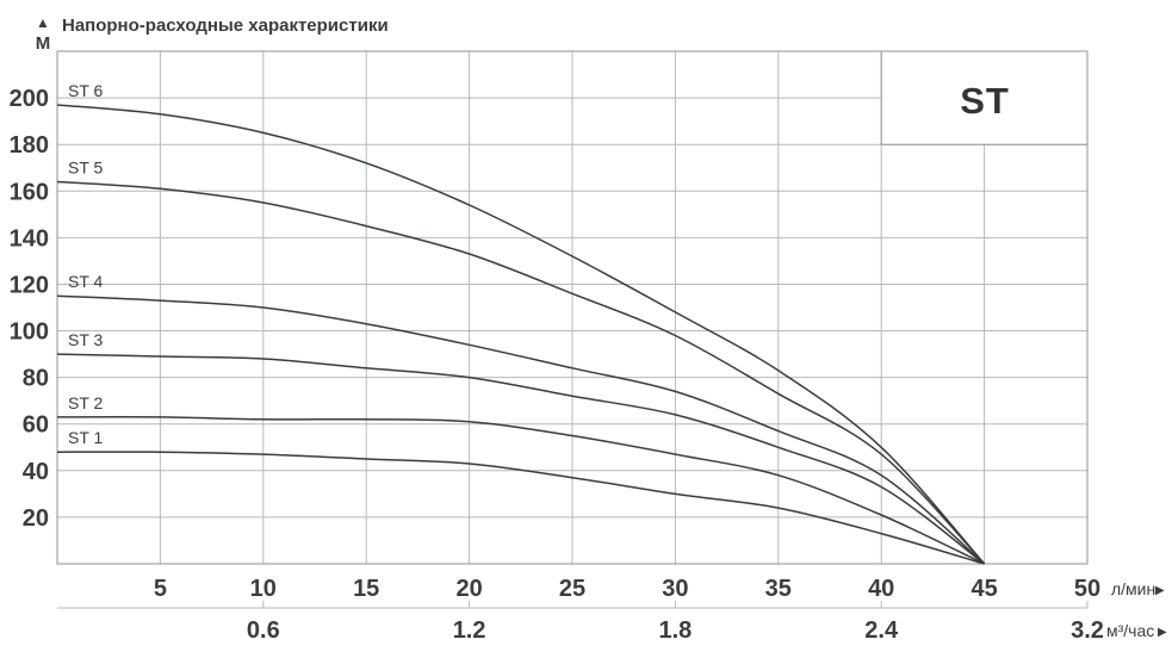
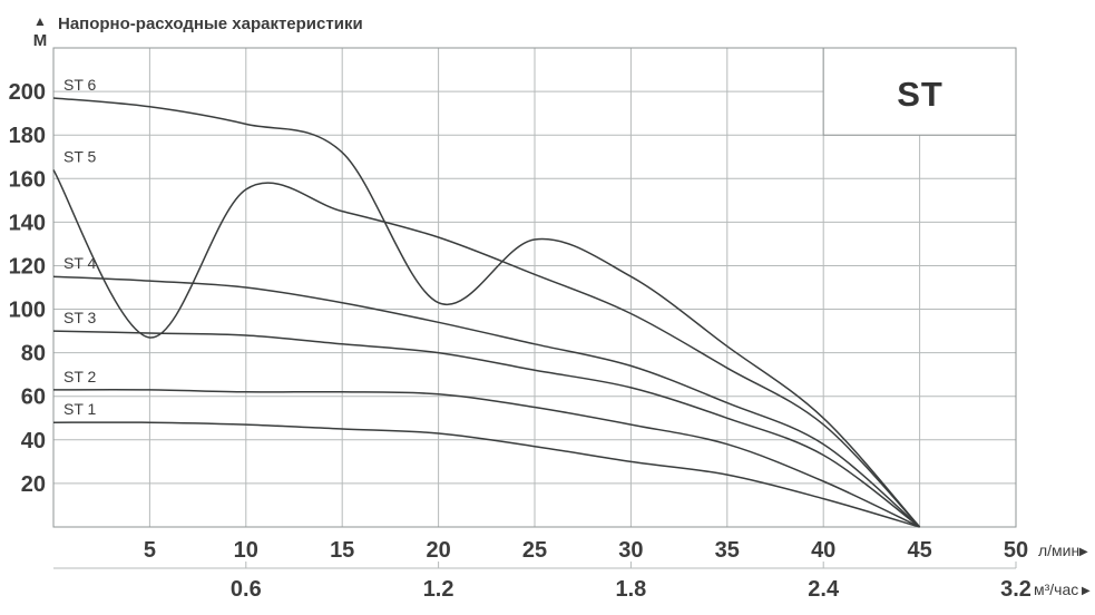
ST 5/5: 161 -> 87
ST 6/20: 154 -> 103
ST 6/30: 108 -> 115
